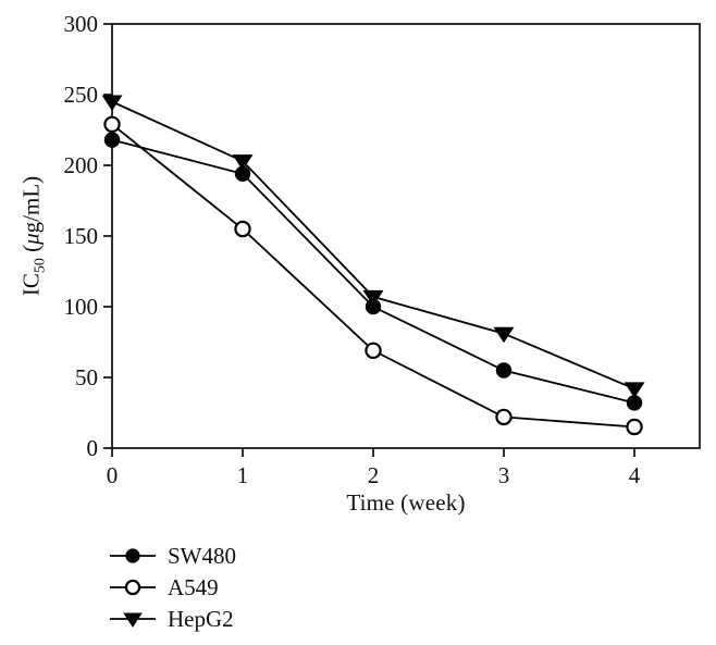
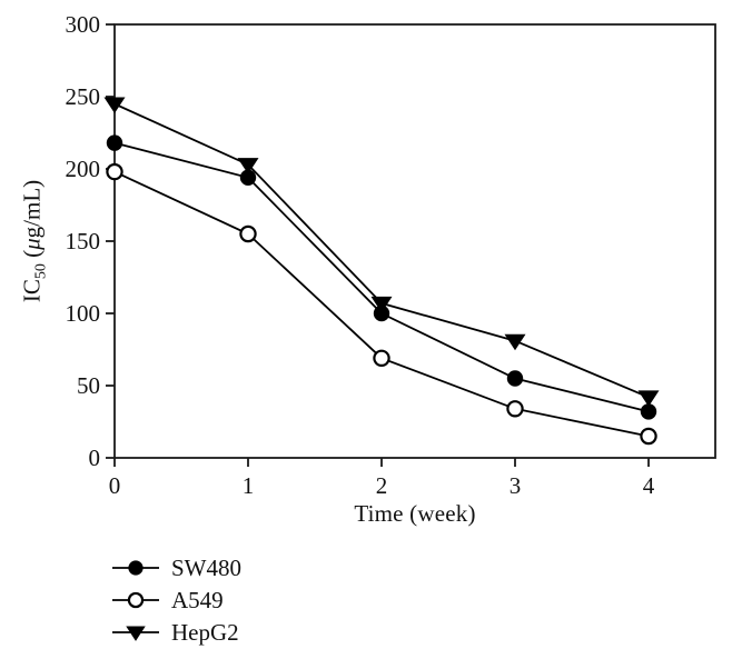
A549/0: 229 -> 198
A549/3: 22 -> 34
